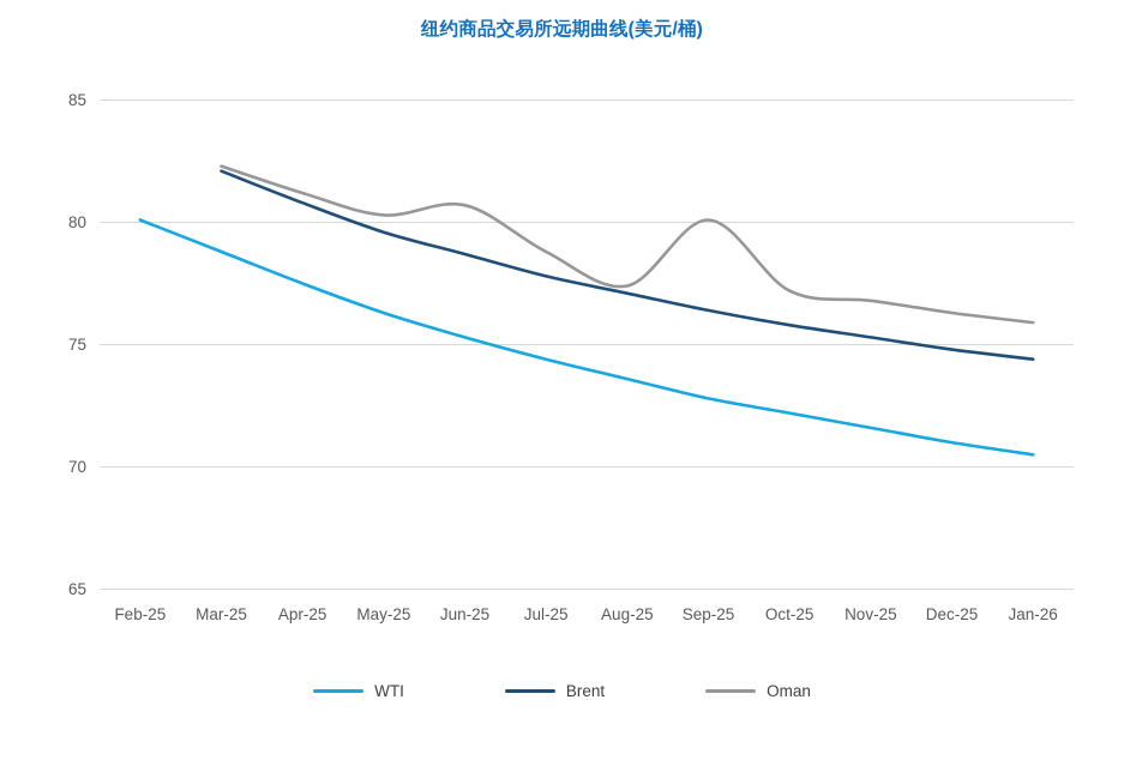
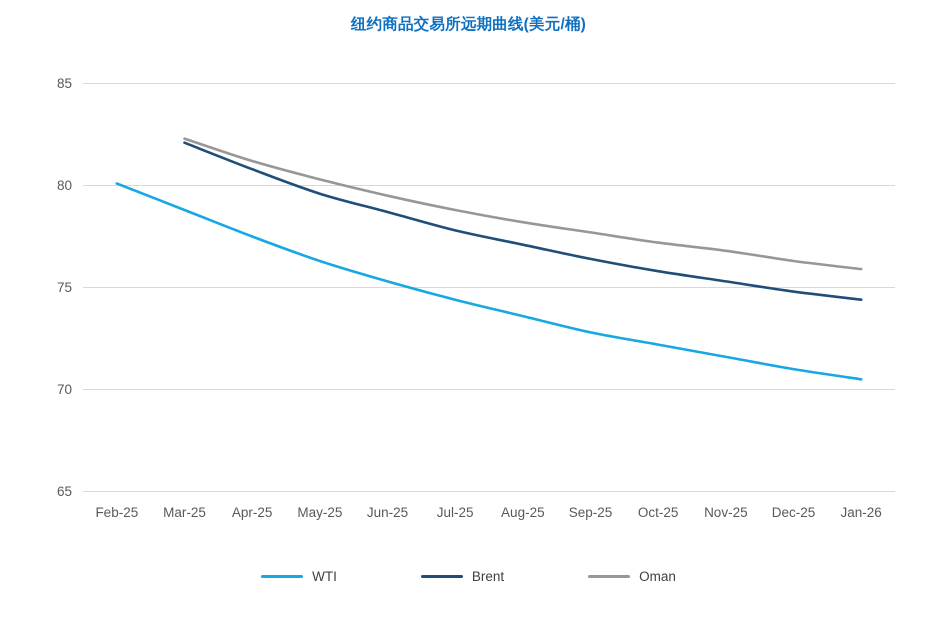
Oman/Jun-25: 80.7 -> 79.5
Oman/Aug-25: 77.4 -> 78.2
Oman/Sep-25: 80.1 -> 77.7
